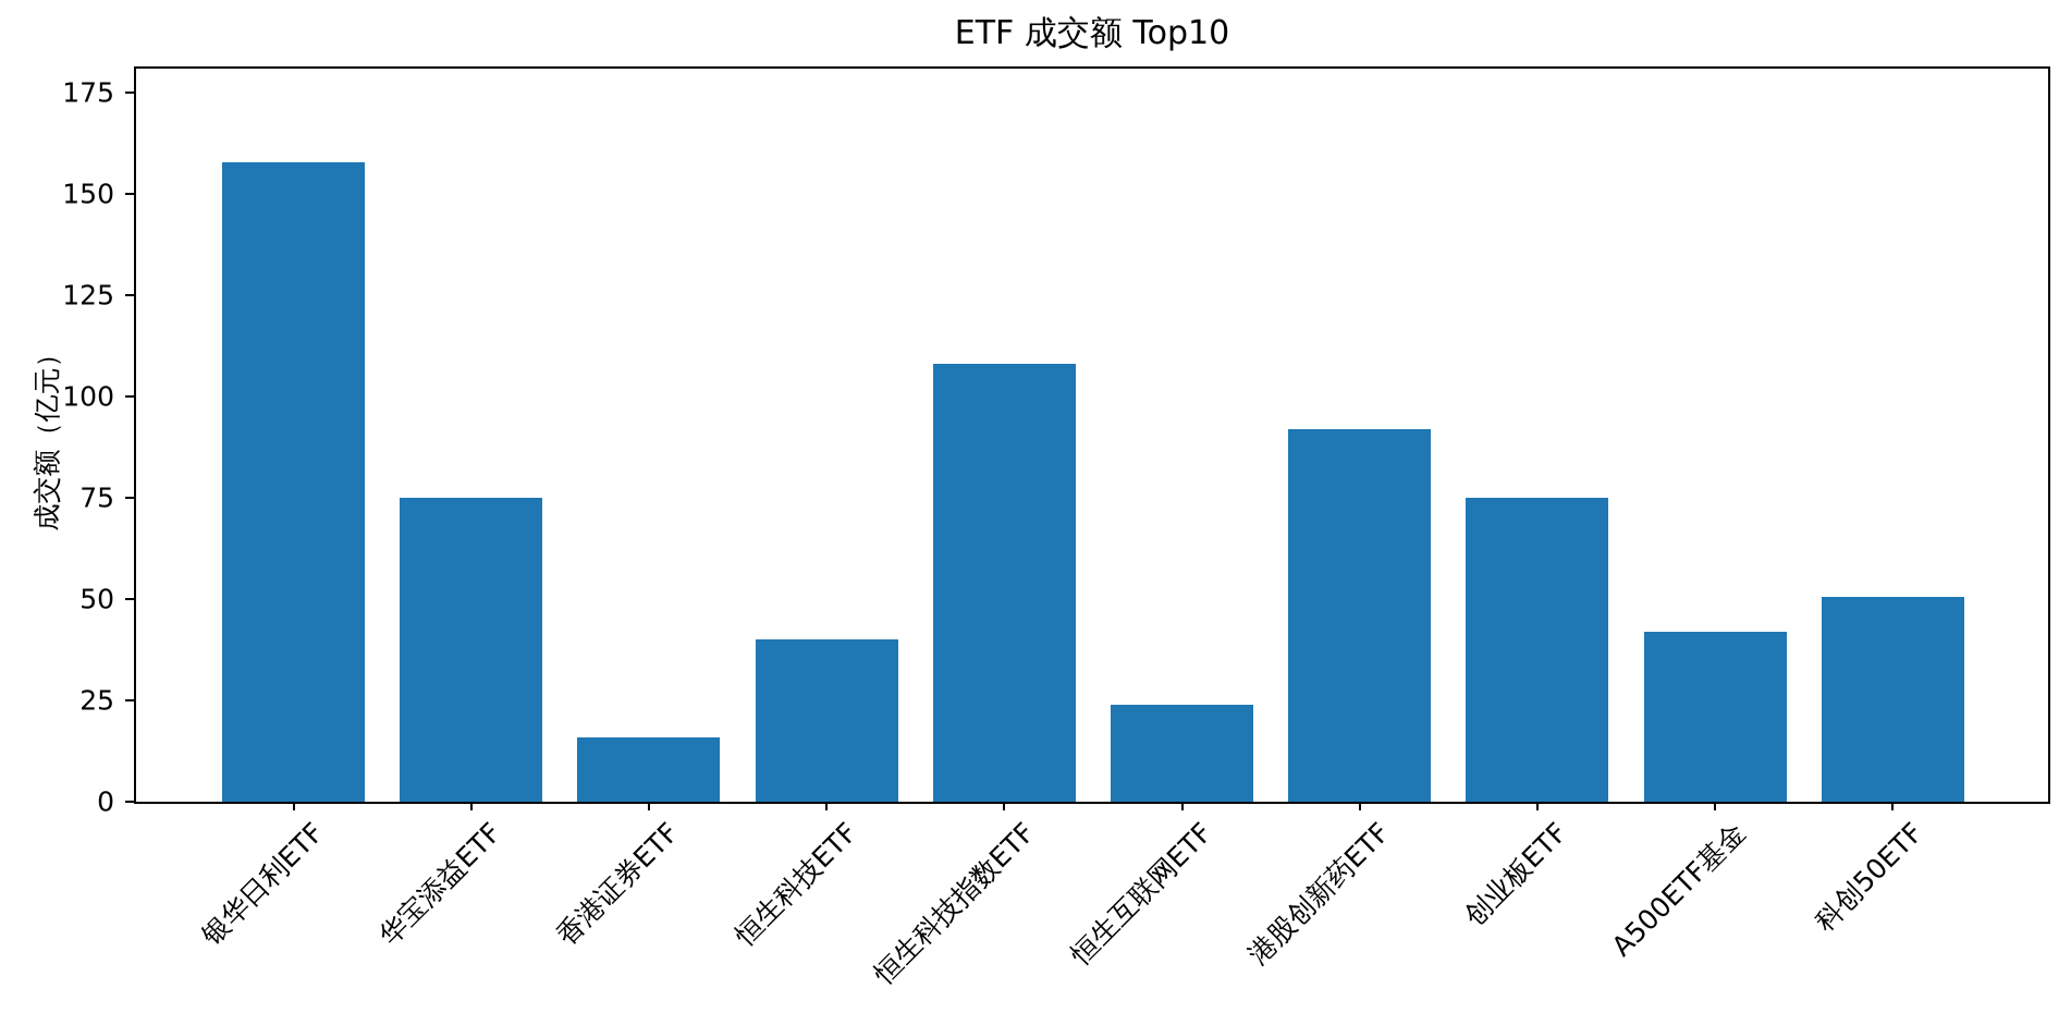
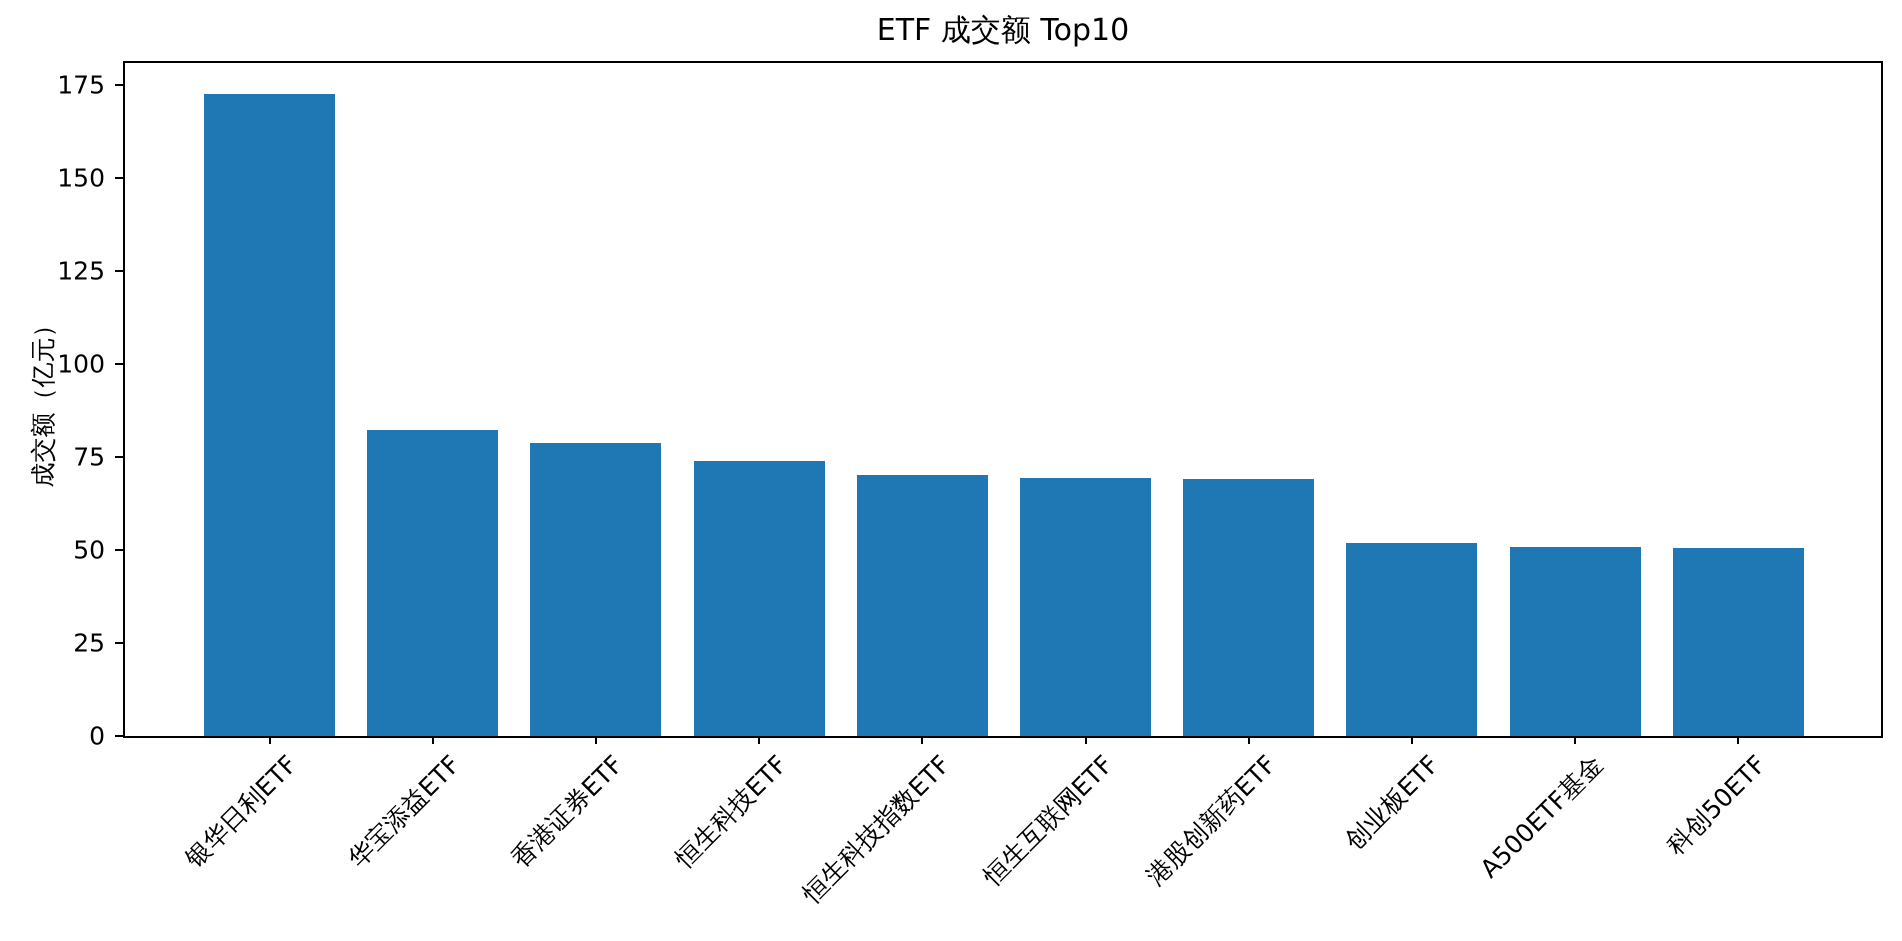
银华日利ETF: 158 -> 173
华宝添益ETF: 75 -> 82
香港证券ETF: 16 -> 79
恒生科技ETF: 40 -> 74
恒生科技指数ETF: 108 -> 70
恒生互联网ETF: 24 -> 70
港股创新药ETF: 92 -> 69
创业板ETF: 75 -> 52
A500ETF基金: 42 -> 51
